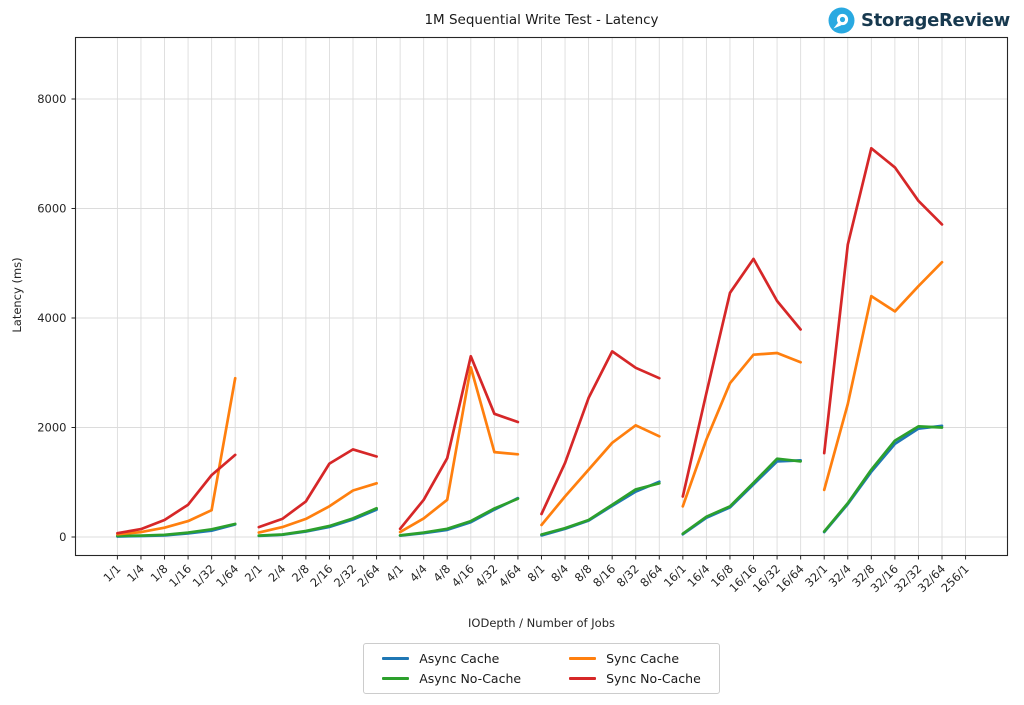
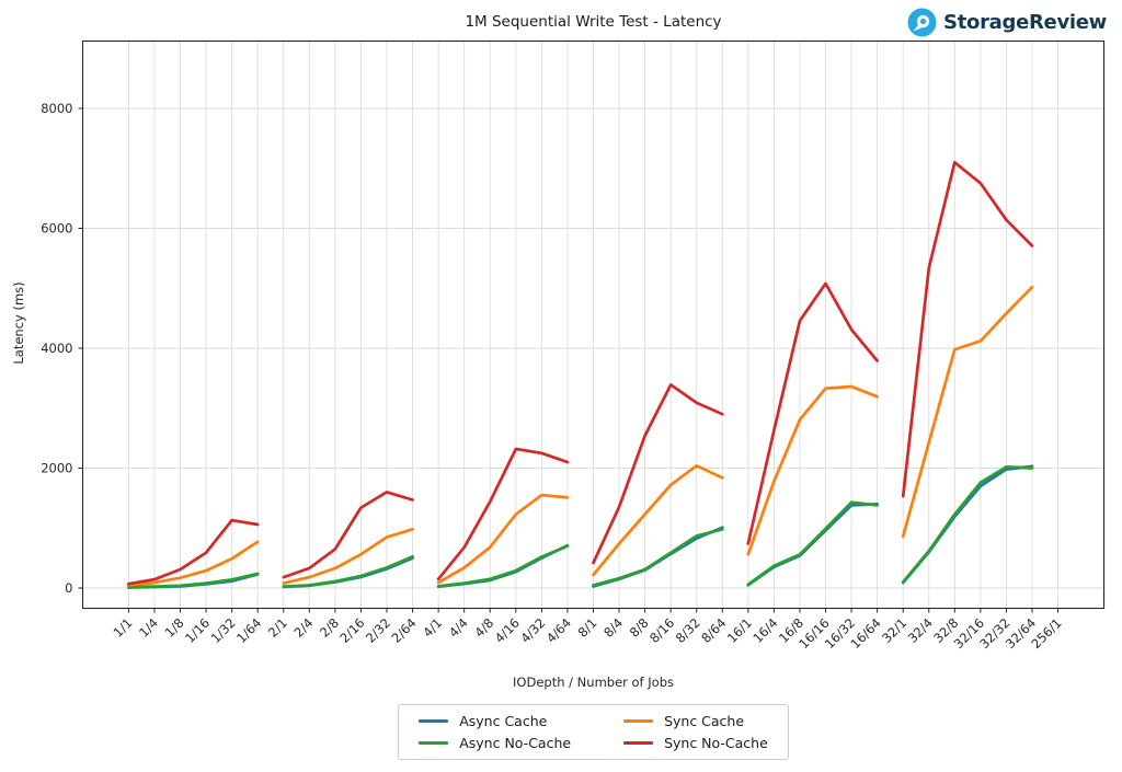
Sync Cache/1/64: 2900 -> 800
Sync No-Cache/1/64: 1500 -> 1100
Sync Cache/4/16: 3100 -> 1200
Sync No-Cache/4/16: 3300 -> 2300
Sync Cache/32/8: 4400 -> 4000
